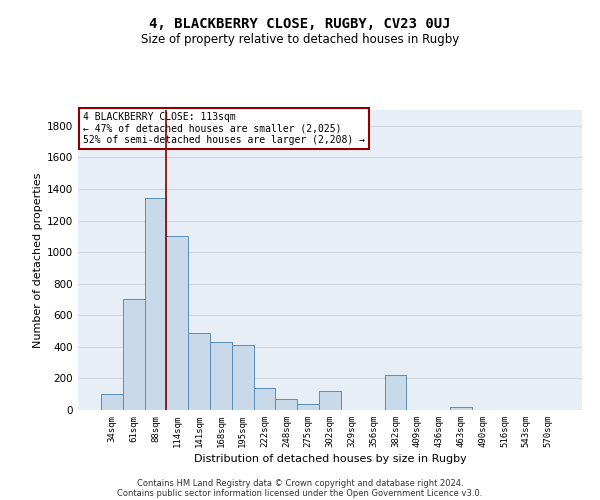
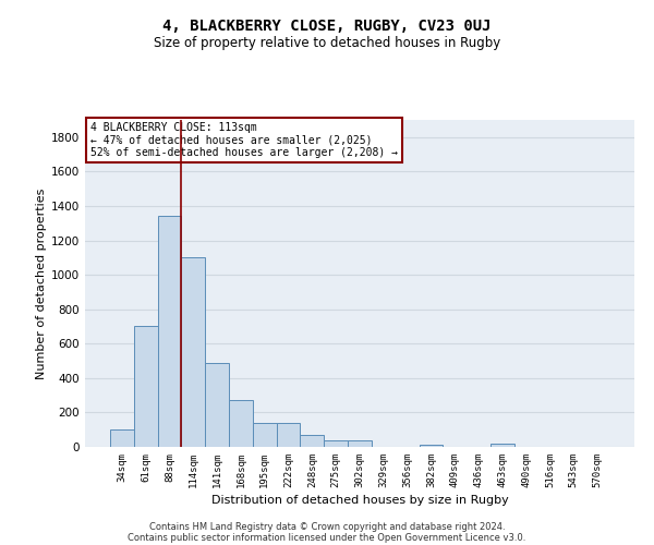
168sqm: 430 -> 270
195sqm: 410 -> 140
302sqm: 120 -> 40
382sqm: 220 -> 20
